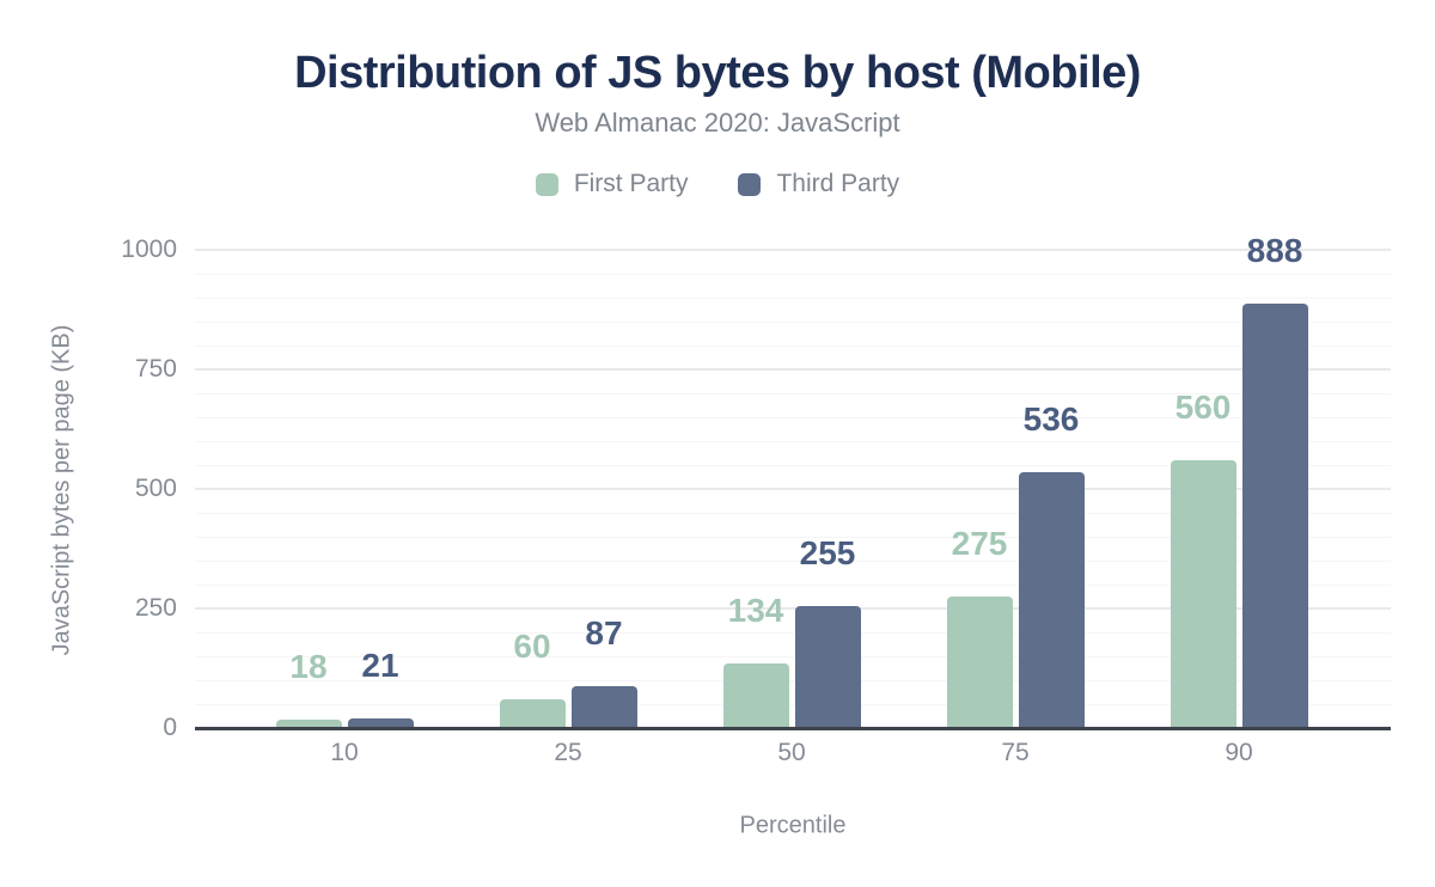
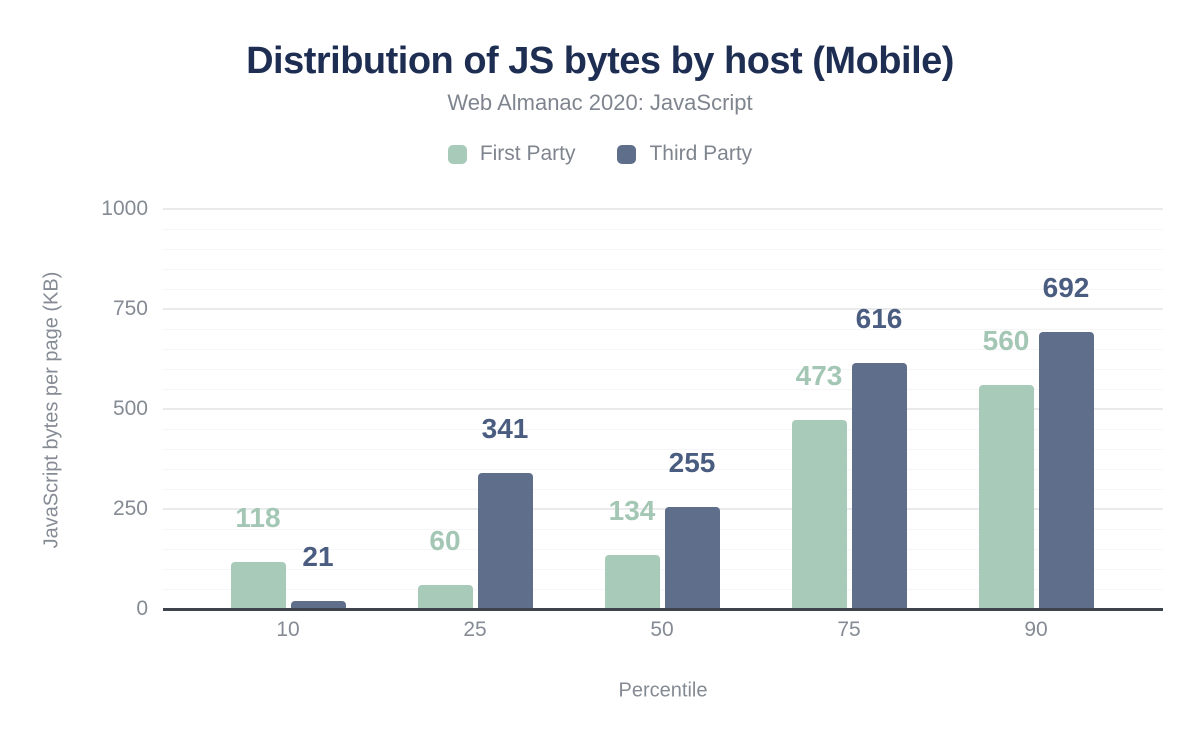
First Party/10: 18 -> 118
Third Party/25: 87 -> 341
First Party/75: 275 -> 473
Third Party/75: 536 -> 616
Third Party/90: 888 -> 692
